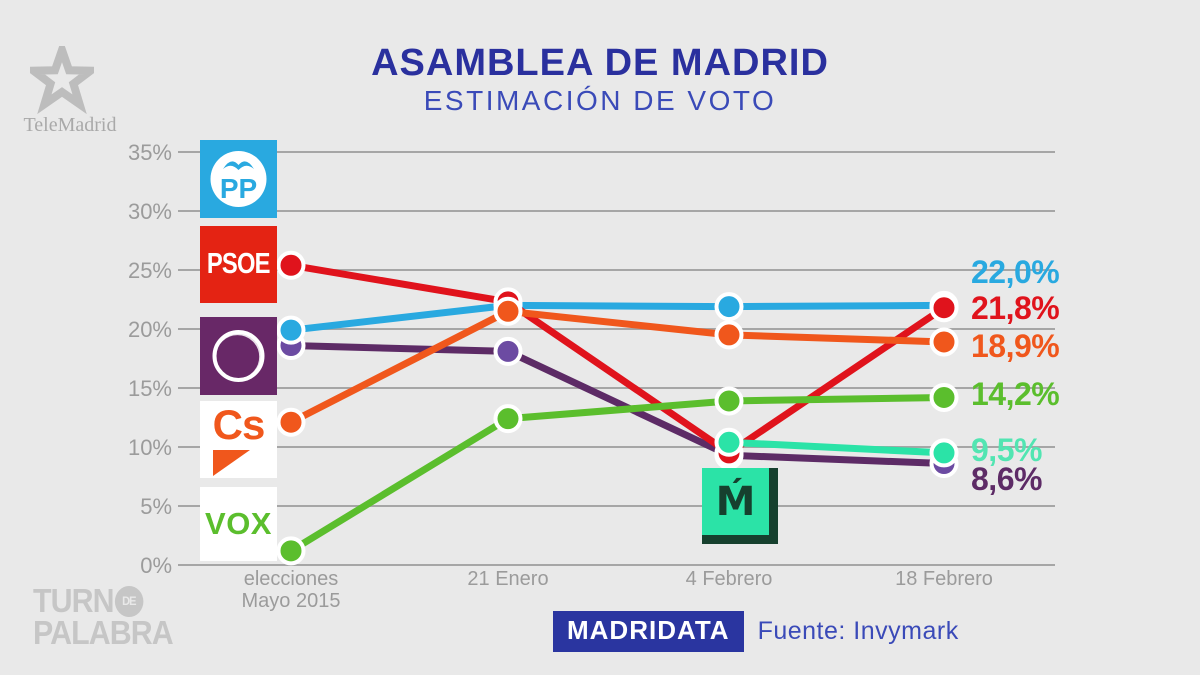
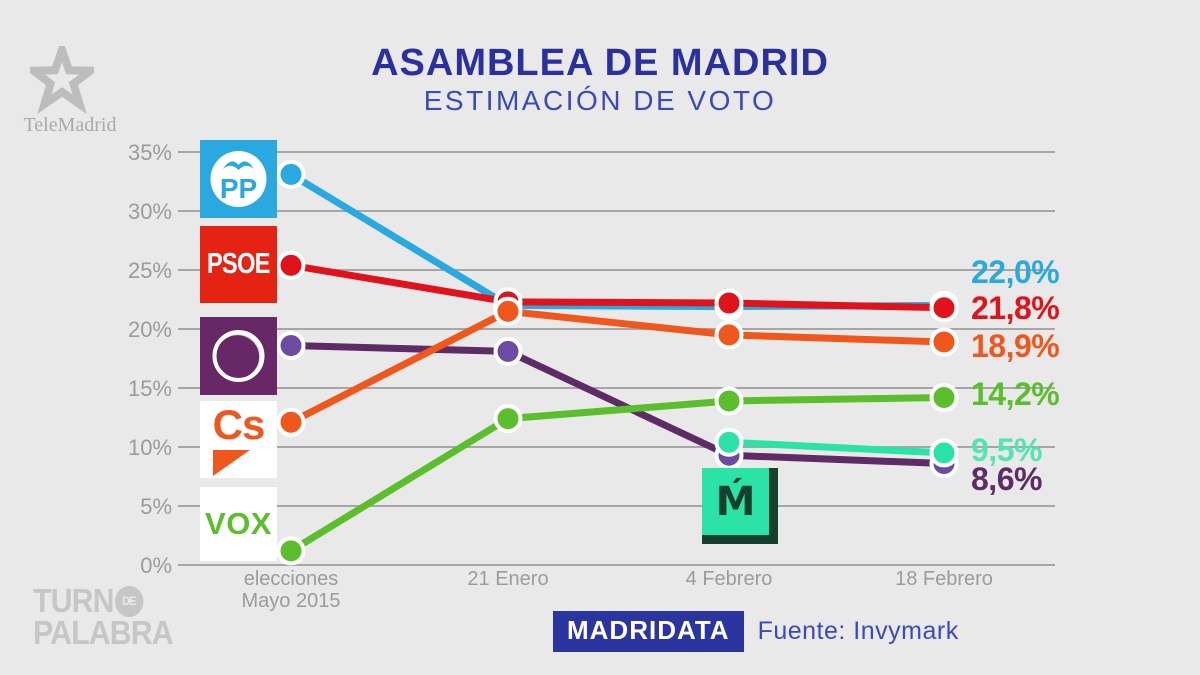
PP/elecciones Mayo 2015: 19.9% -> 33.1%
PSOE/4 Febrero: 9.5% -> 22.2%
